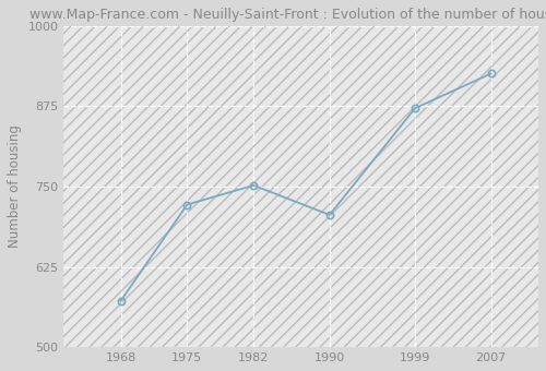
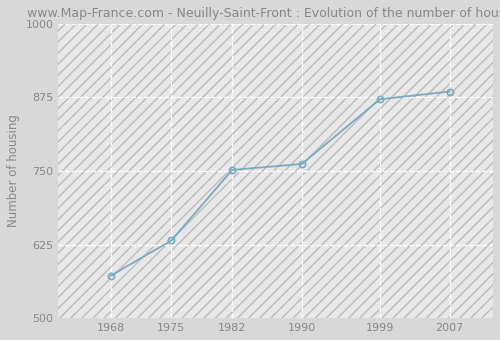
1975: 722 -> 632
1990: 706 -> 762
2007: 926 -> 885
